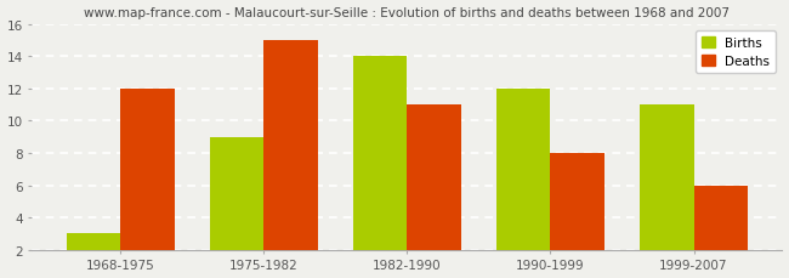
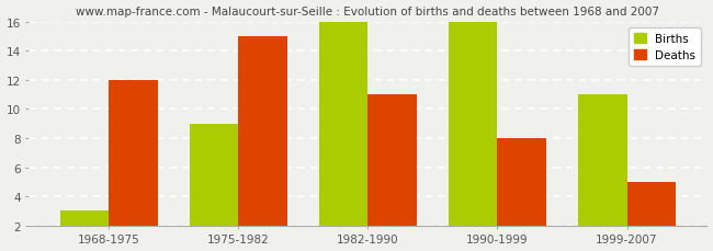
Births/1982-1990: 14 -> 16
Births/1990-1999: 12 -> 16
Deaths/1999-2007: 6 -> 5
